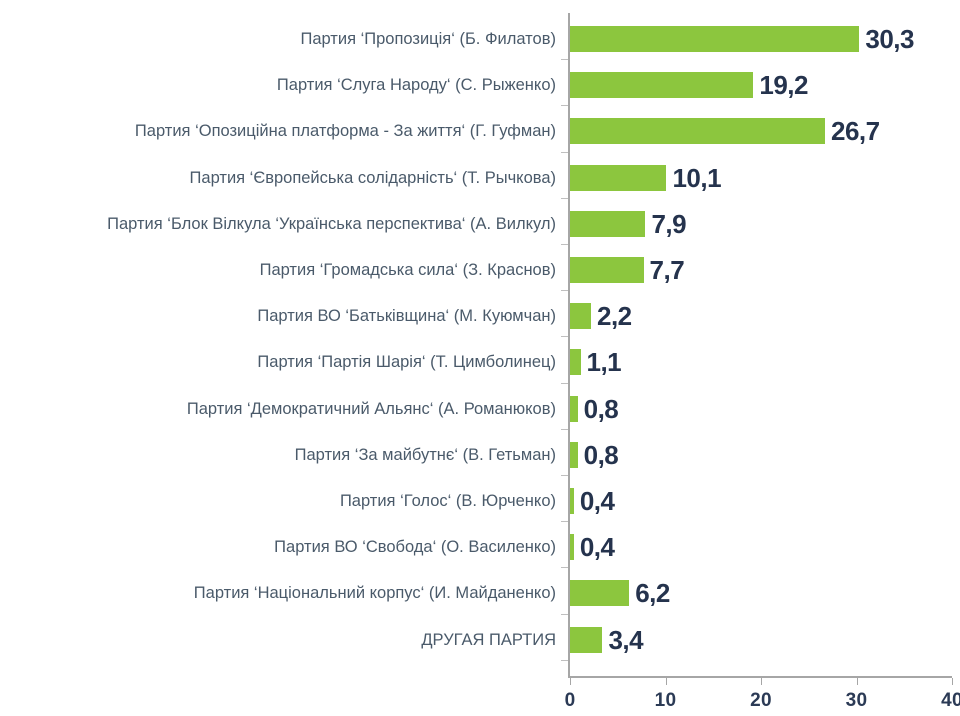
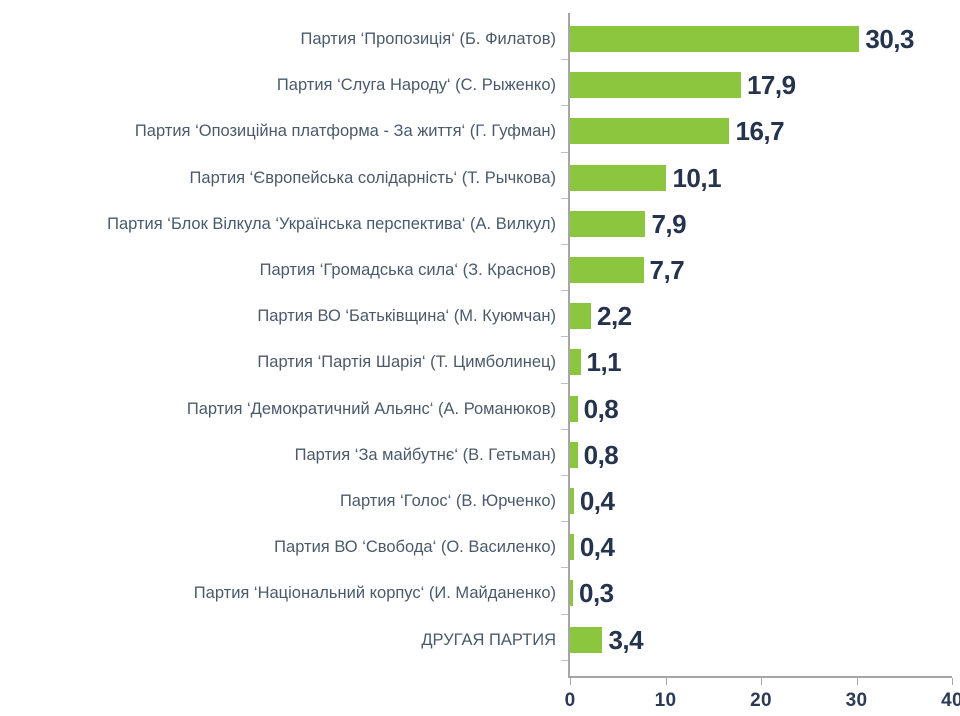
Партия ‘Слуга Народу‘ (С. Рыженко): 19,2 -> 17,9
Партия ‘Опозиційна платформа - За життя‘ (Г. Гуфман): 26,7 -> 16,7
Партия ‘Національний корпус‘ (И. Майданенко): 6,2 -> 0,3
